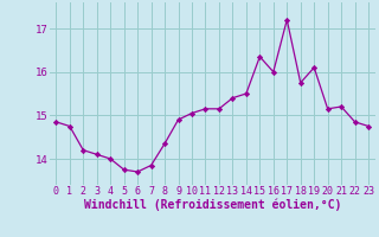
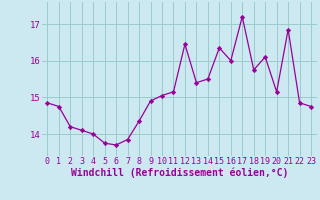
12: 15.15 -> 16.45
21: 15.20 -> 16.85
